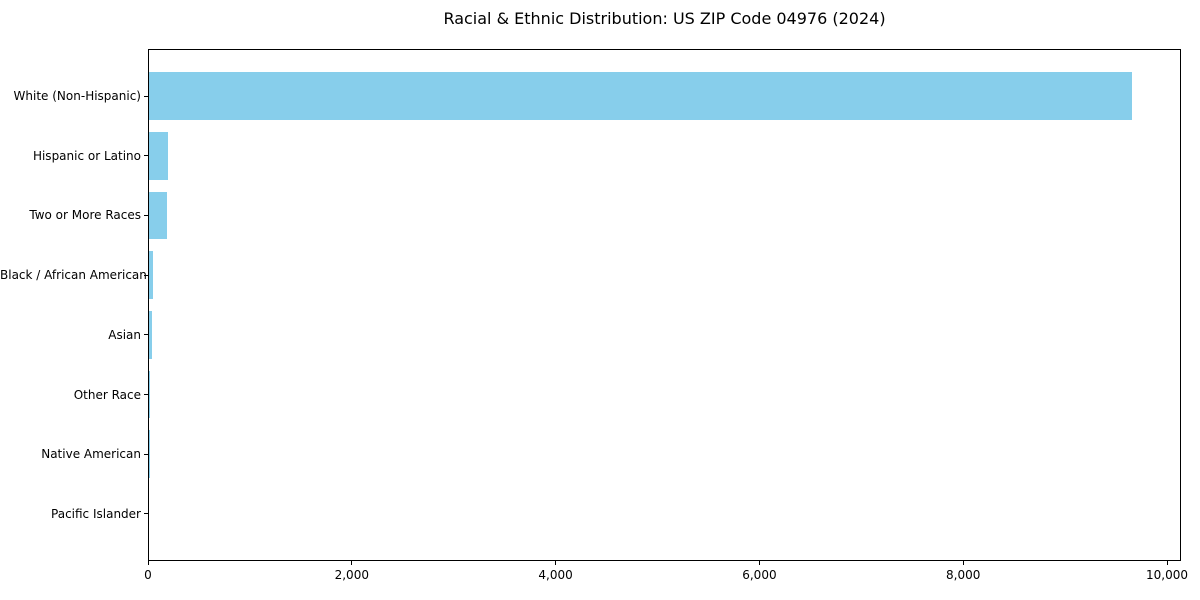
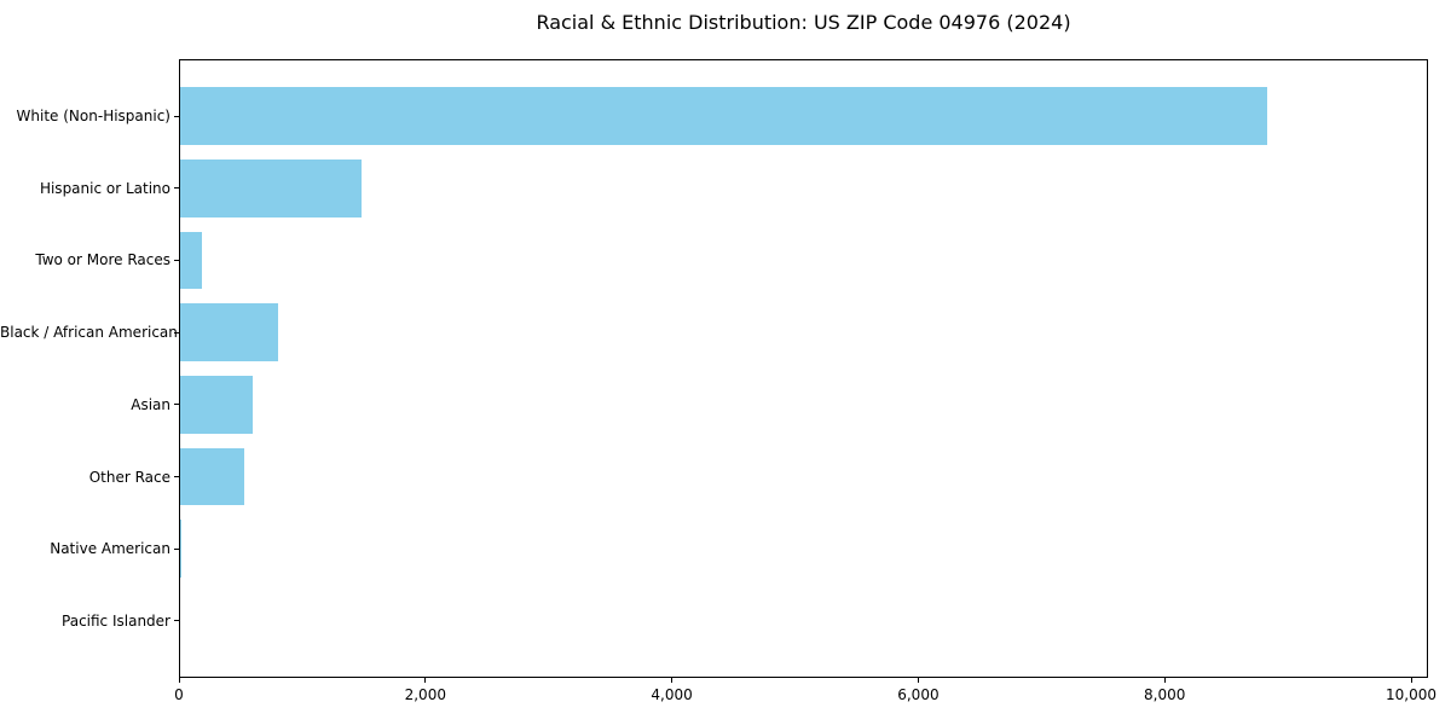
White (Non-Hispanic): 9650 -> 8820
Hispanic or Latino: 190 -> 1470
Black / African American: 40 -> 790
Asian: 30 -> 590
Other Race: 10 -> 520
